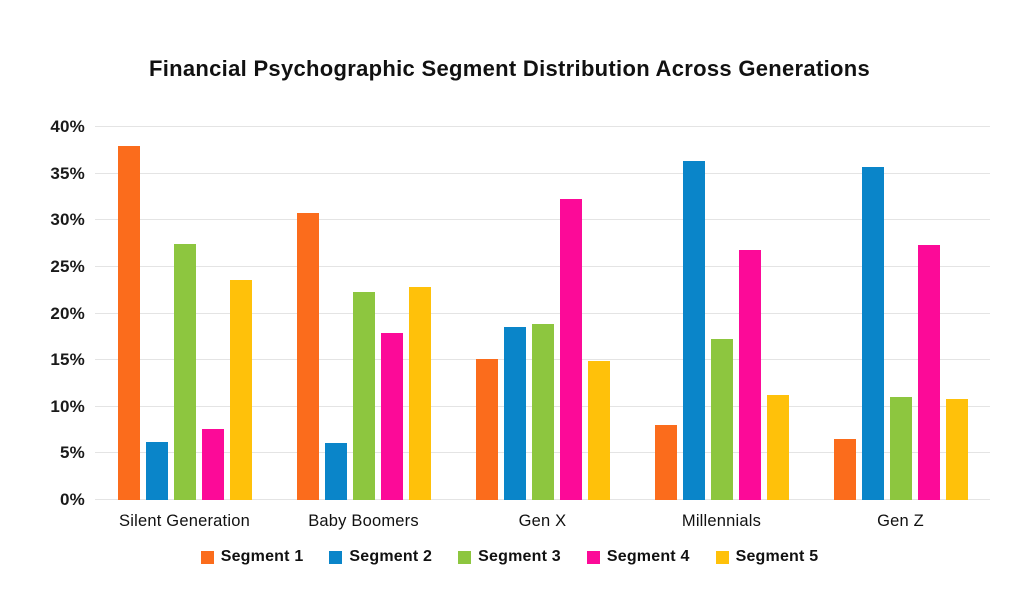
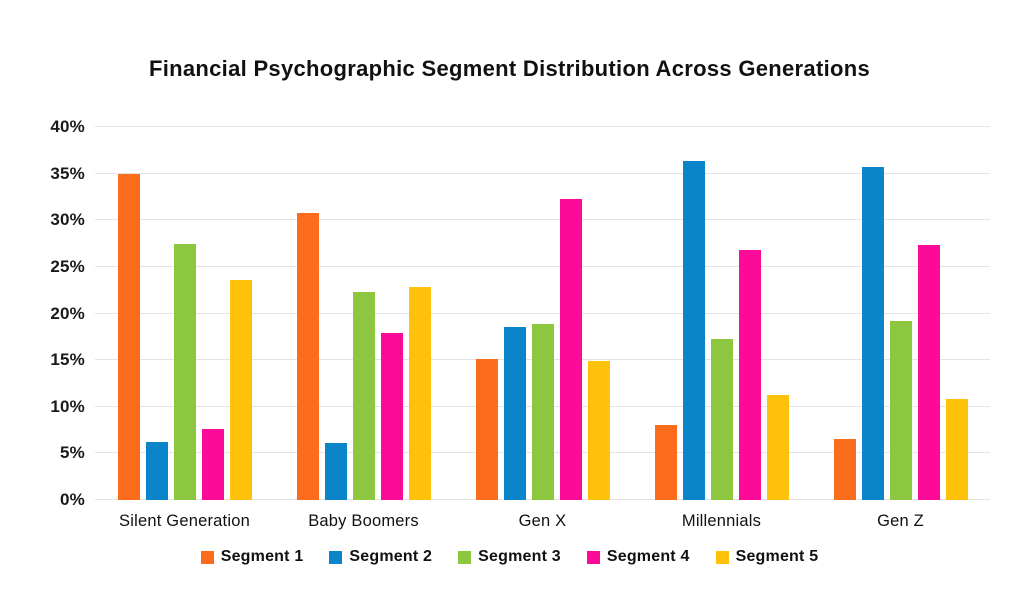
Segment 1/Silent Generation: 38% -> 35%
Segment 3/Gen Z: 11% -> 19%
